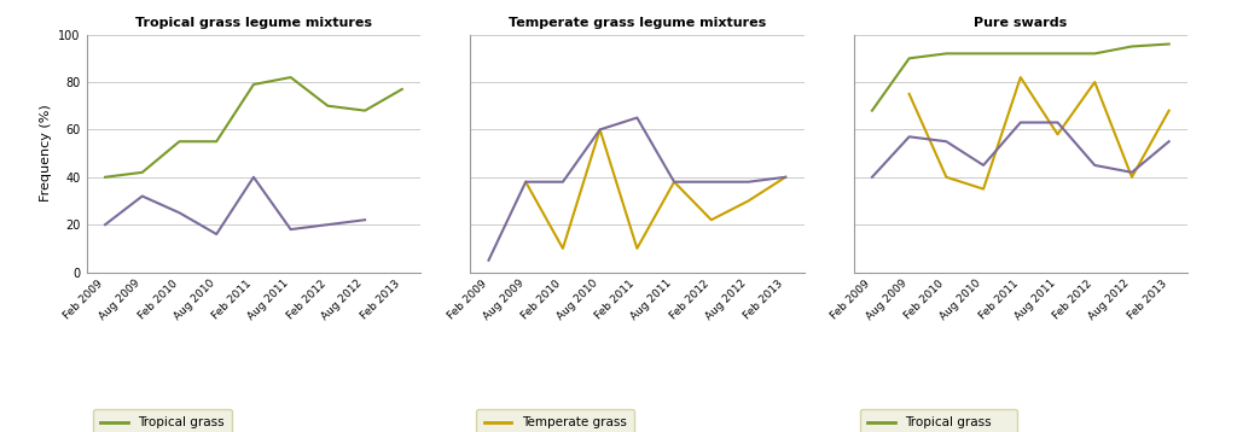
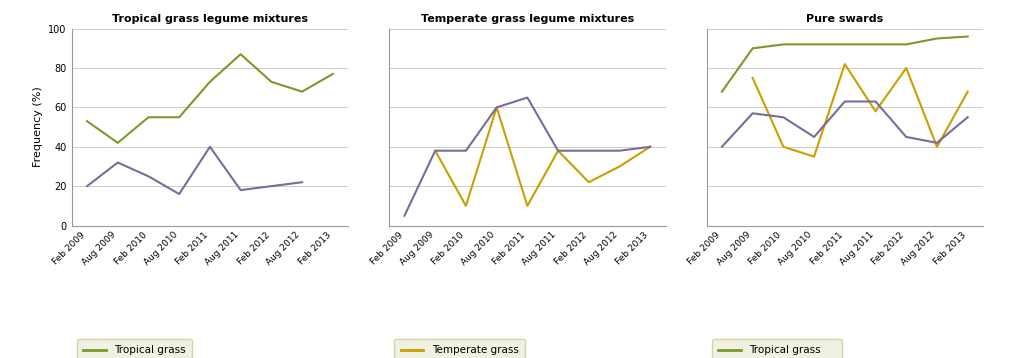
Tropical grass legume mixtures/Tropical grass/Feb 2009: 40 -> 53
Tropical grass legume mixtures/Tropical grass/Feb 2011: 79 -> 73
Tropical grass legume mixtures/Tropical grass/Aug 2011: 82 -> 87
Tropical grass legume mixtures/Tropical grass/Feb 2012: 70 -> 73
